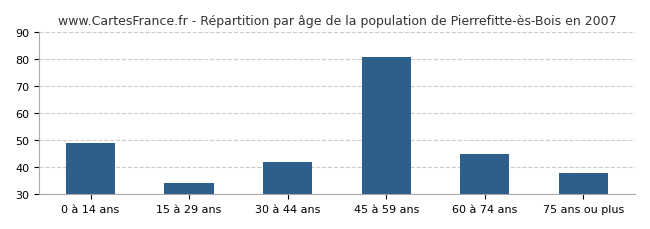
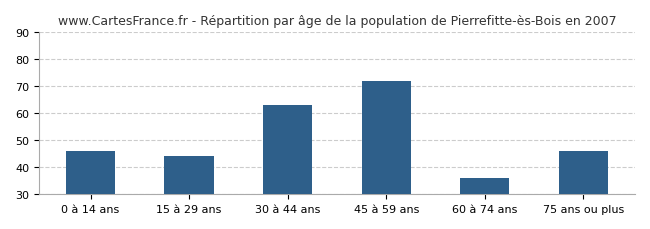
0 à 14 ans: 49 -> 46
15 à 29 ans: 34 -> 44
30 à 44 ans: 42 -> 63
45 à 59 ans: 81 -> 72
60 à 74 ans: 45 -> 36
75 ans ou plus: 38 -> 46
